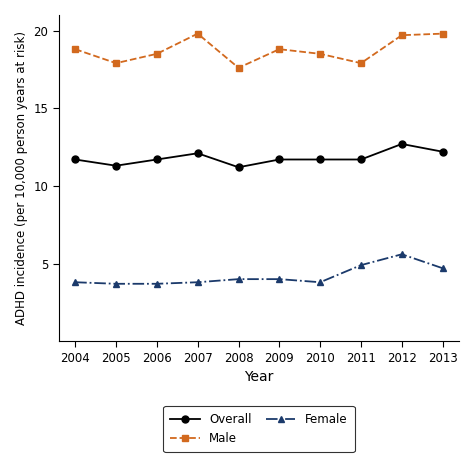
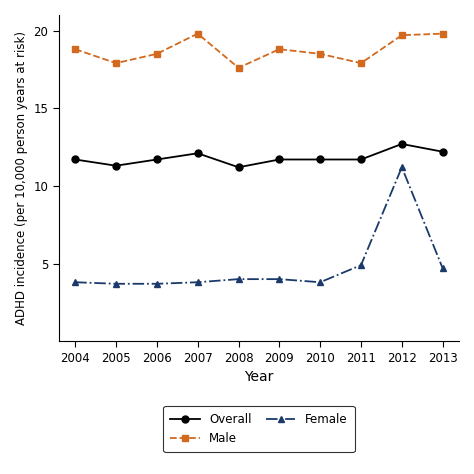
Female/2012: 5.6 -> 11.2
